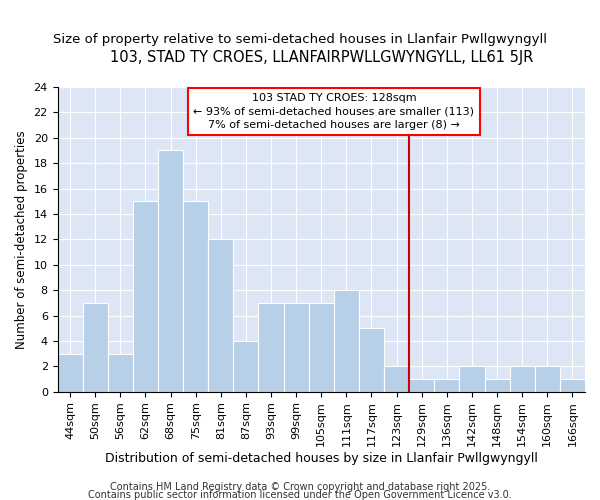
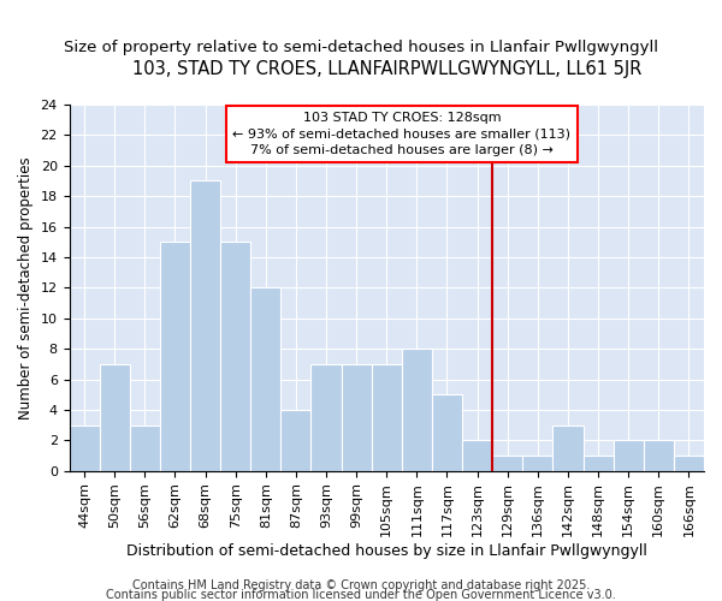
142sqm: 2 -> 3
